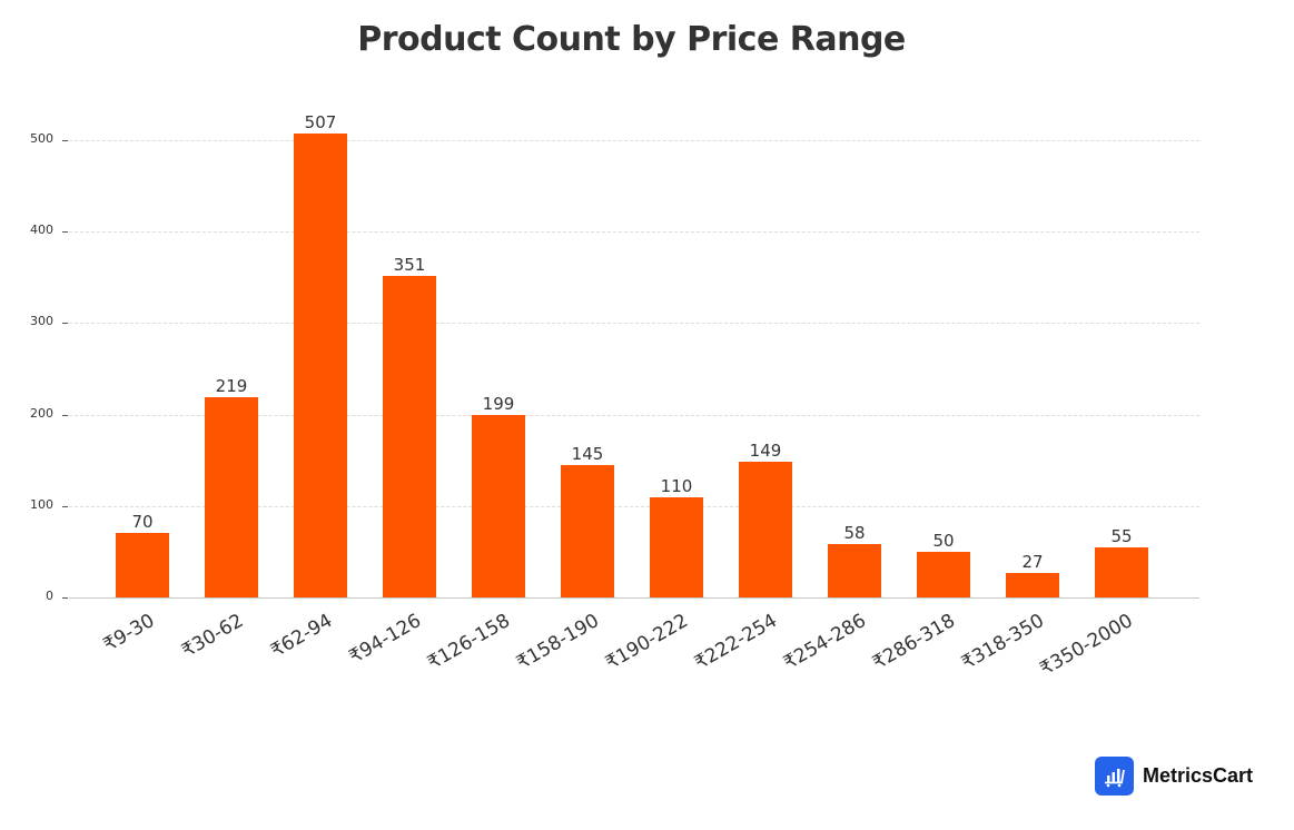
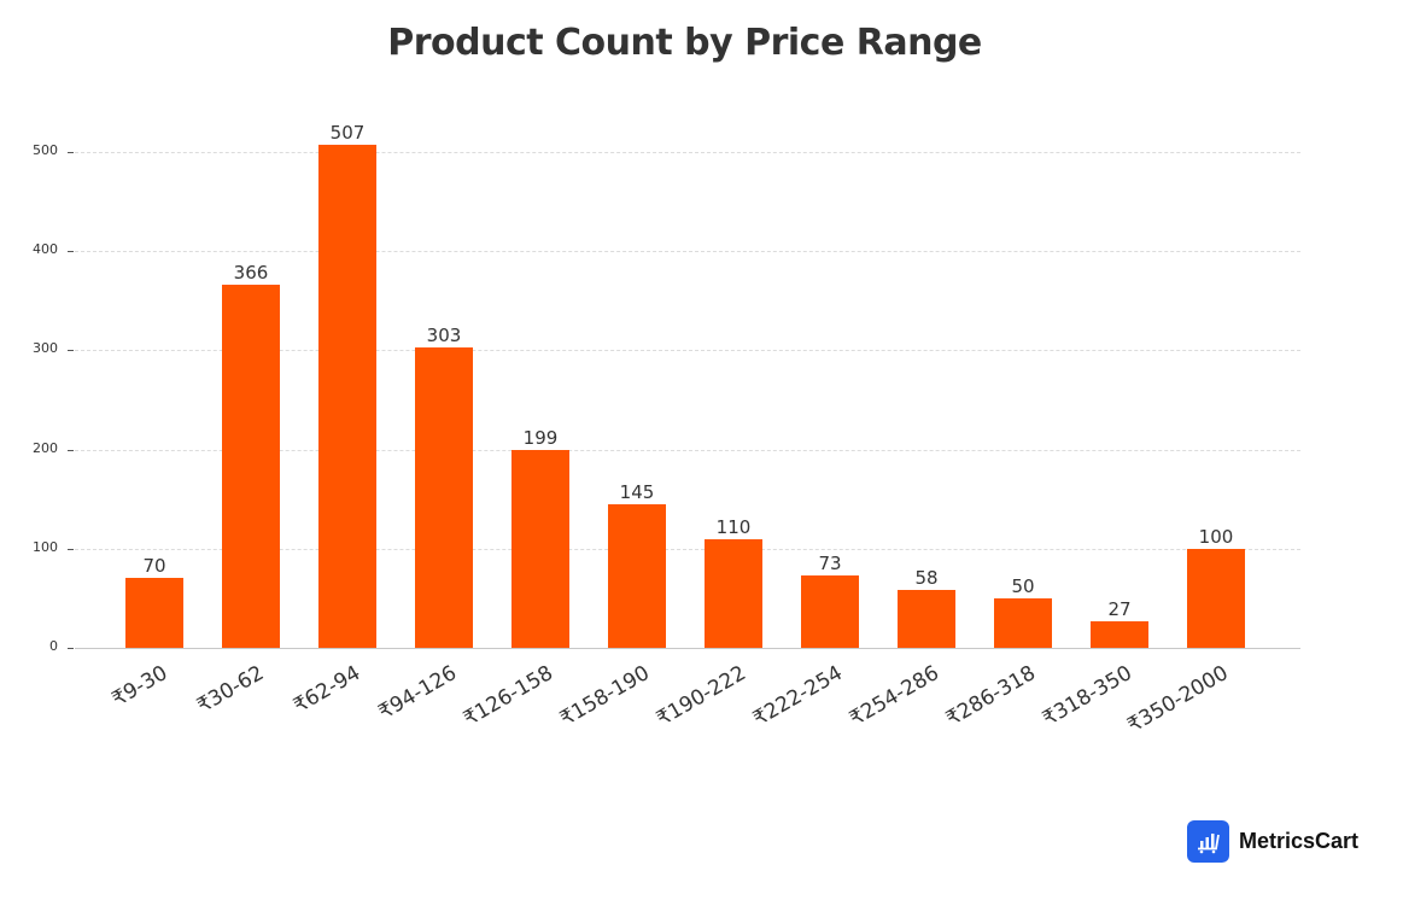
₹30-62: 219 -> 366
₹94-126: 351 -> 303
₹222-254: 149 -> 73
₹350-2000: 55 -> 100
